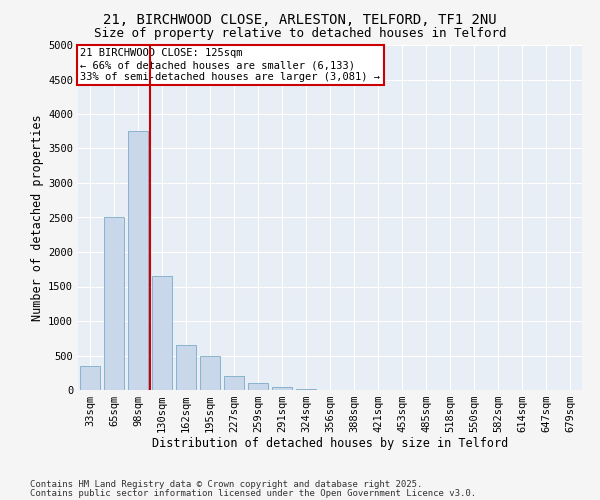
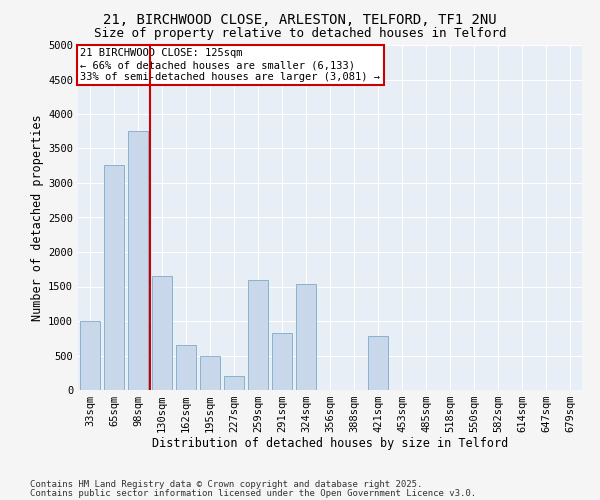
33sqm: 350 -> 1000
65sqm: 2500 -> 3260
259sqm: 100 -> 1600
291sqm: 50 -> 820
324sqm: 20 -> 1540
421sqm: 0 -> 780
